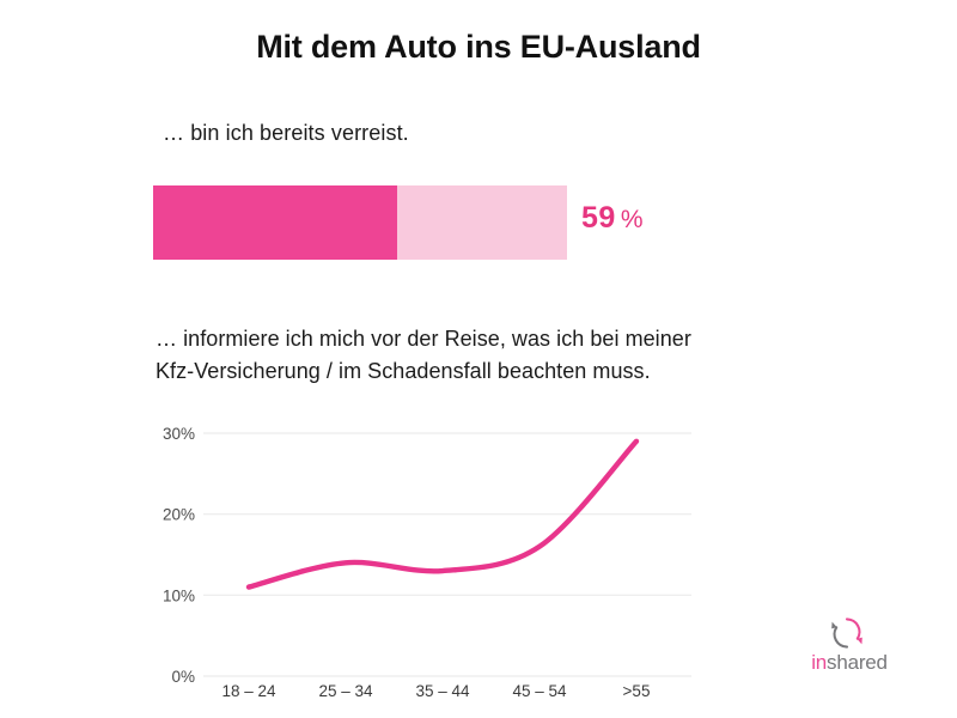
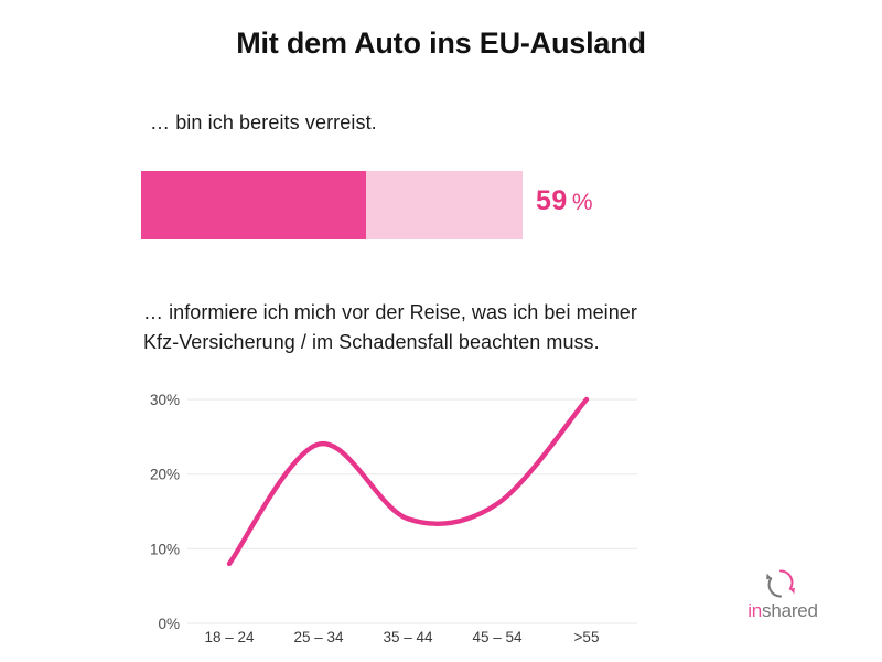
18 – 24: 11% -> 8%
25 – 34: 14% -> 24%
35 – 44: 13% -> 14%
>55: 29% -> 30%
